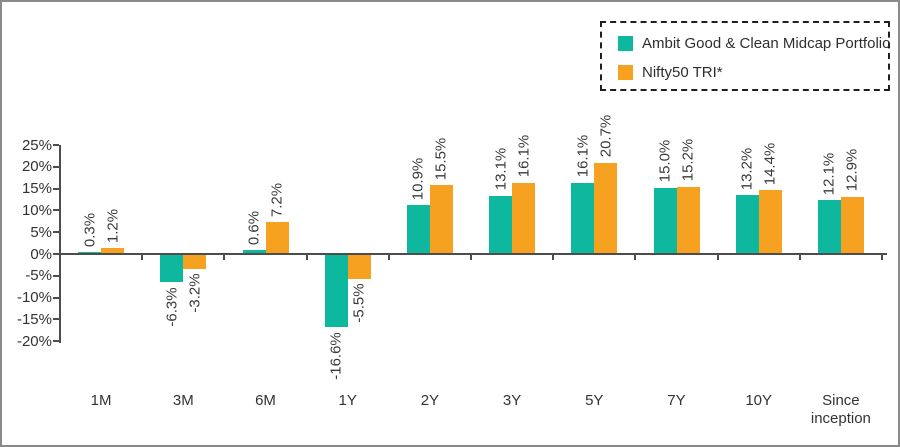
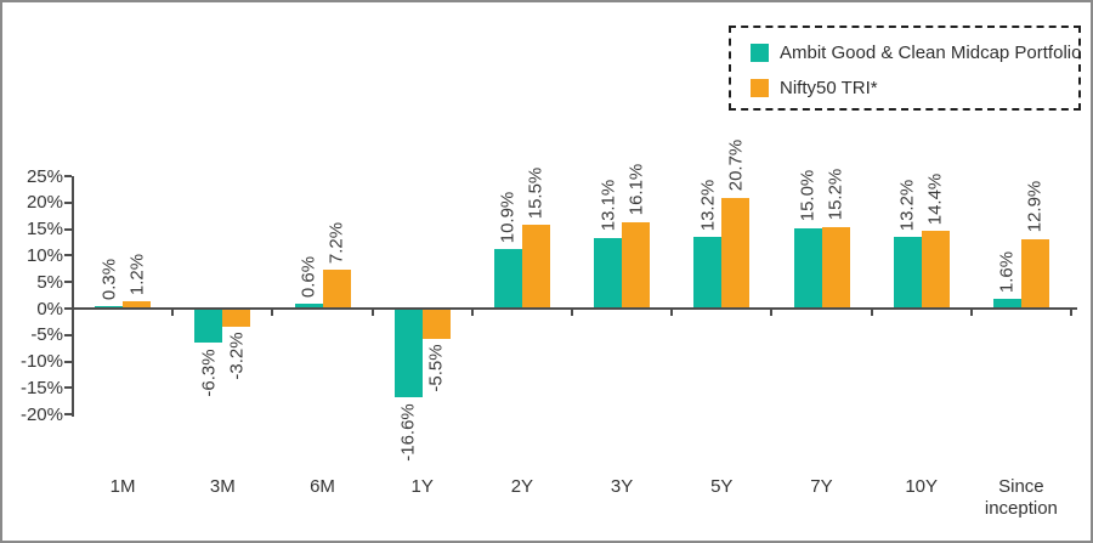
Ambit Good & Clean Midcap Portfolio/5Y: 16.1% -> 13.2%
Ambit Good & Clean Midcap Portfolio/Since inception: 12.1% -> 1.6%
